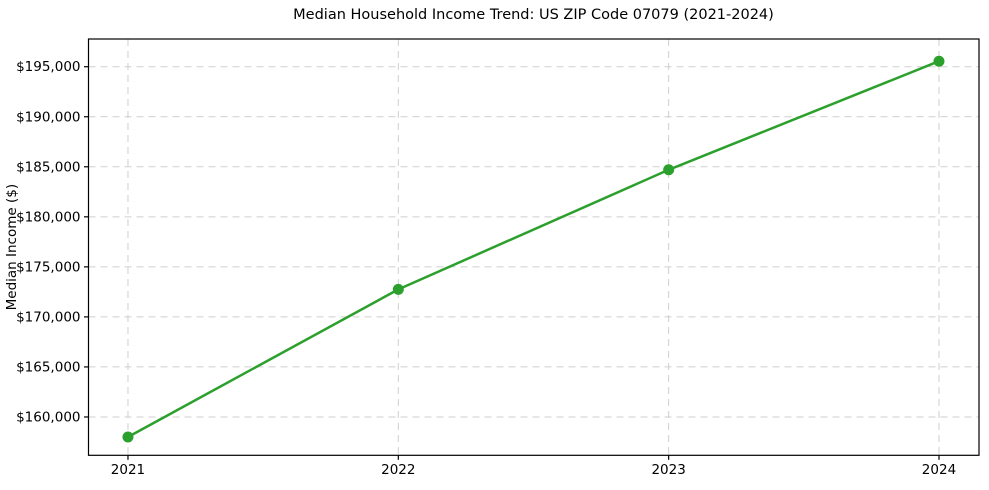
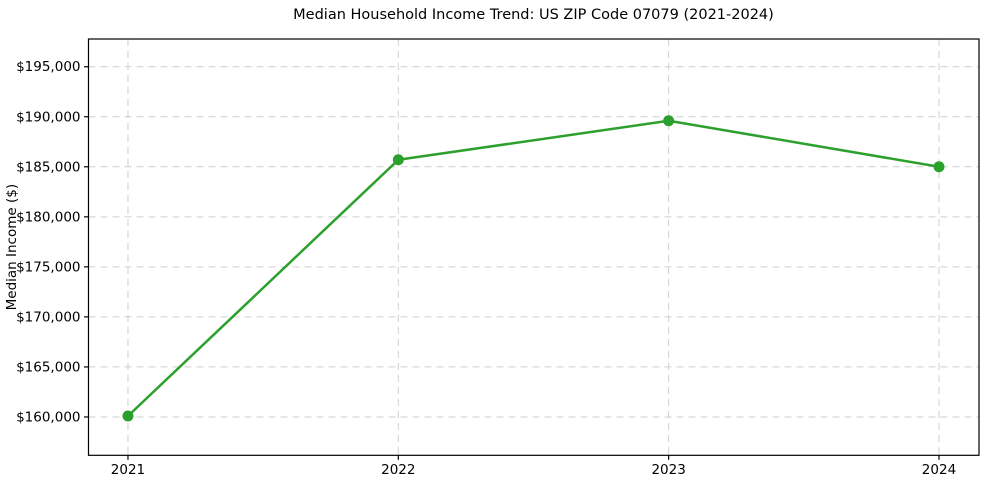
2021: $158000 -> $160100
2022: $172800 -> $185700
2023: $184700 -> $189600
2024: $195600 -> $185000
